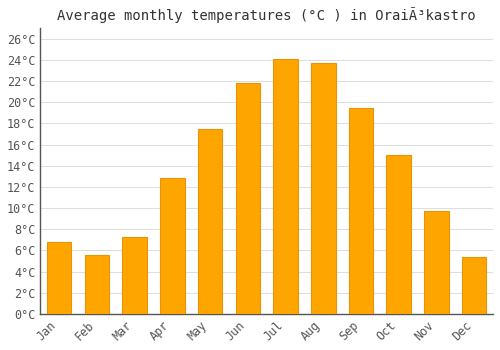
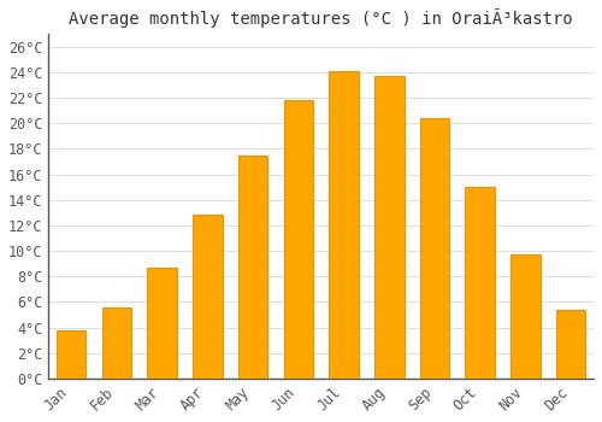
Jan: 6.8°C -> 3.8°C
Mar: 7.3°C -> 8.7°C
Sep: 19.5°C -> 20.4°C
